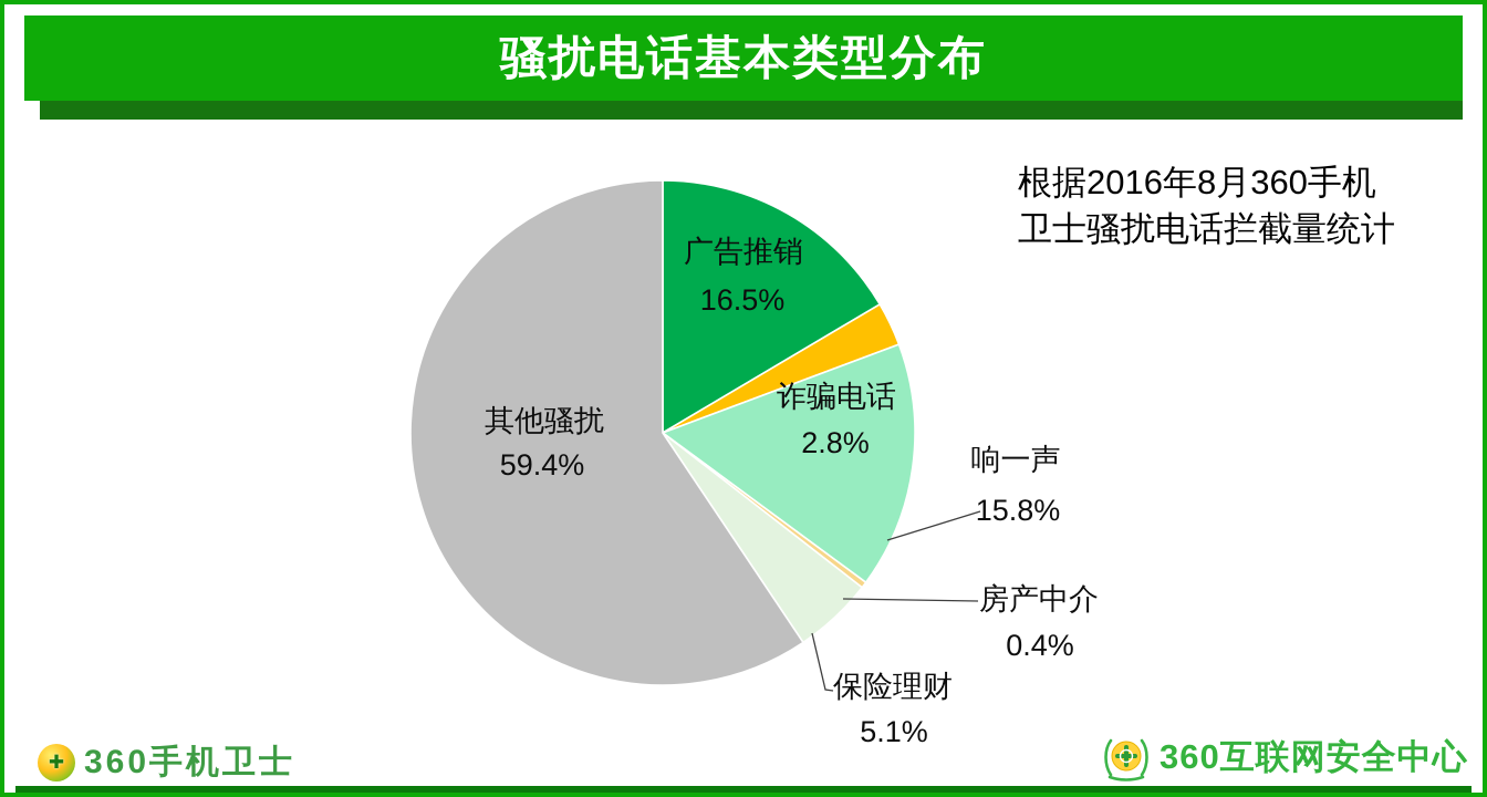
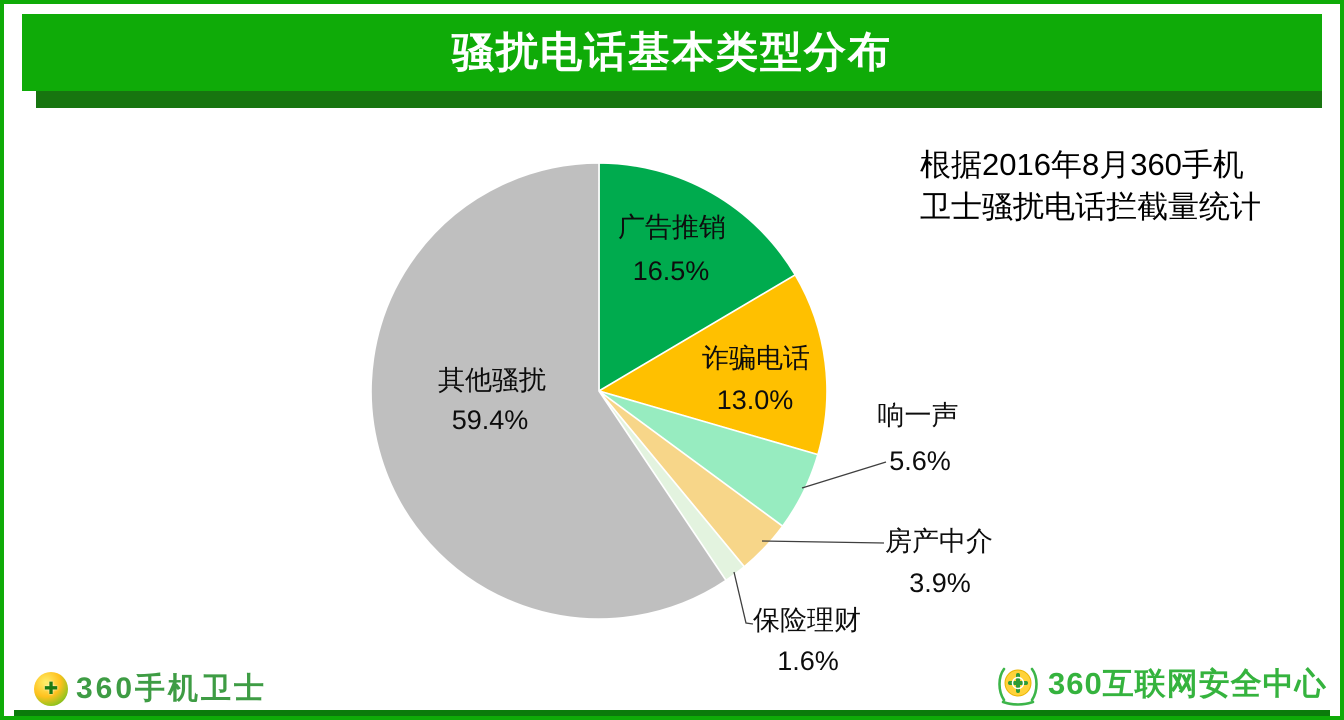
诈骗电话: 2.8% -> 13.0%
响一声: 15.8% -> 5.6%
房产中介: 0.4% -> 3.9%
保险理财: 5.1% -> 1.6%
